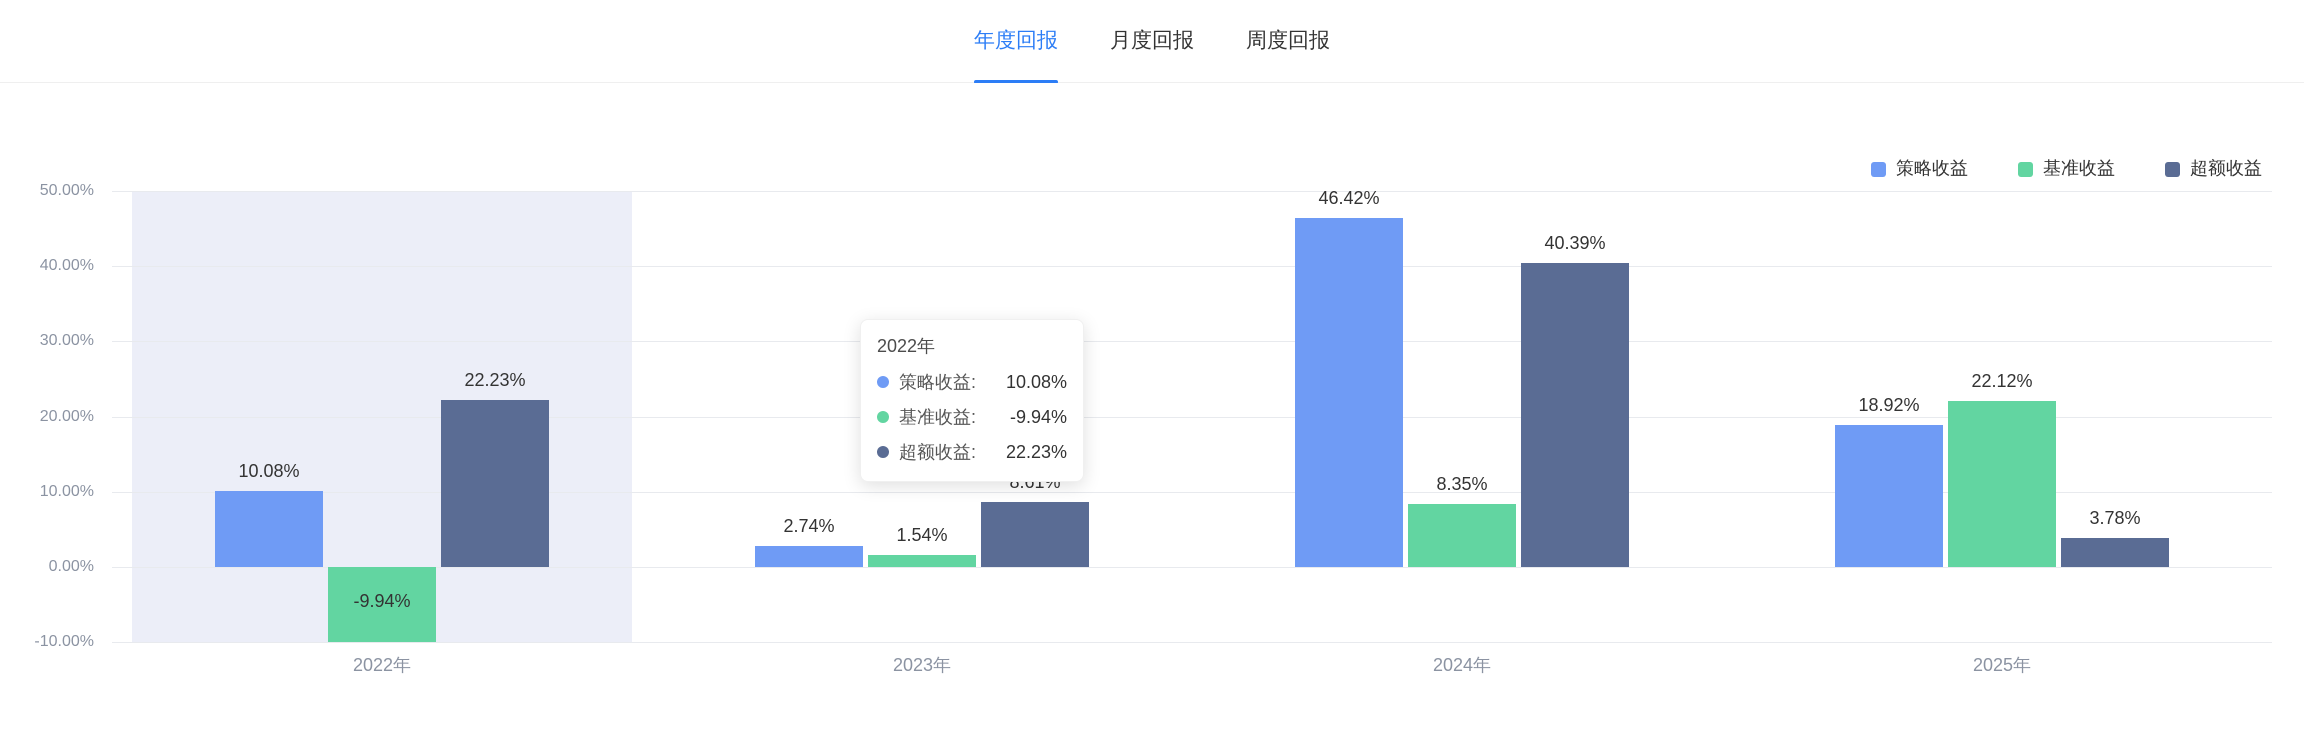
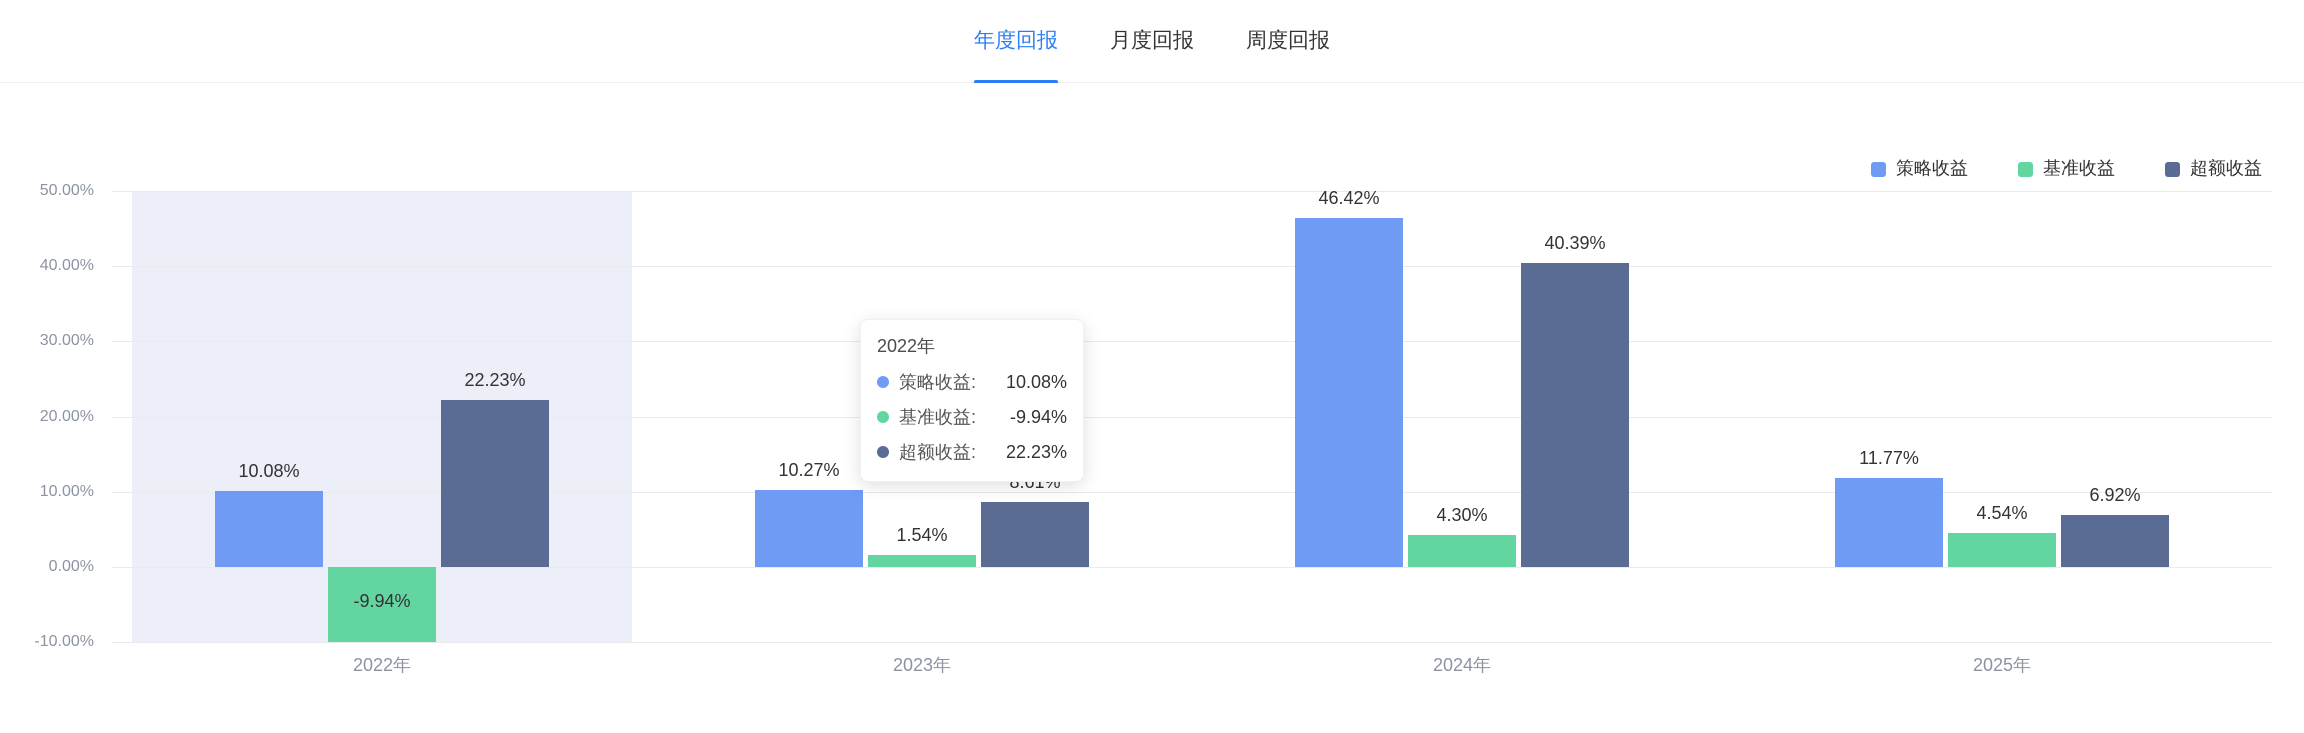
策略收益/2023年: 2.74% -> 10.27%
基准收益/2024年: 8.35% -> 4.30%
策略收益/2025年: 18.92% -> 11.77%
基准收益/2025年: 22.12% -> 4.54%
超额收益/2025年: 3.78% -> 6.92%
